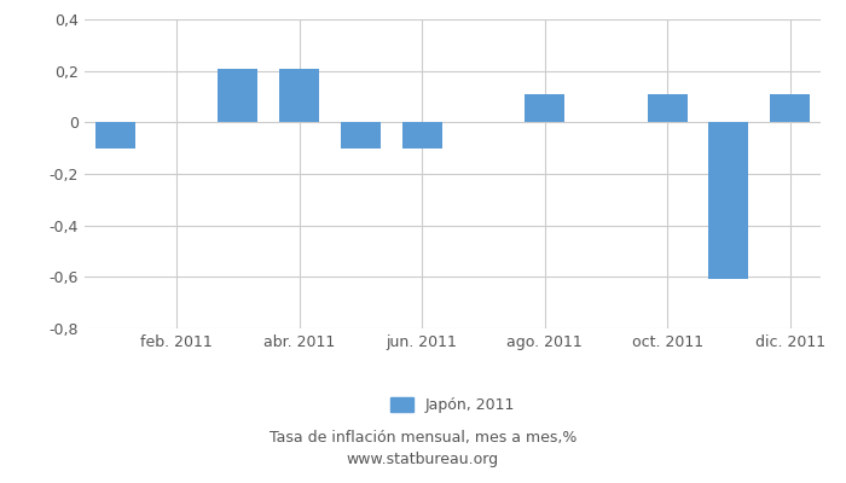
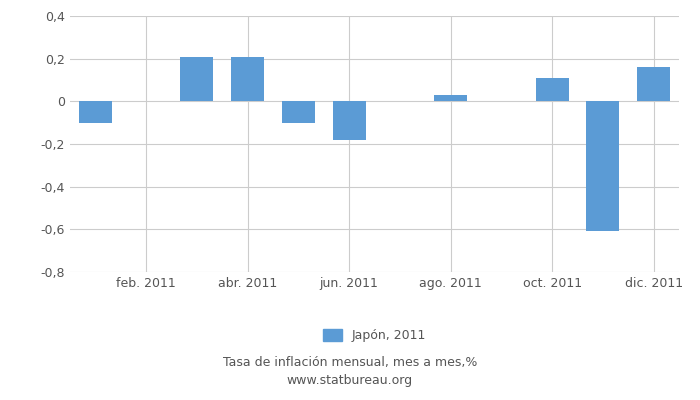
jun. 2011: -0,10 -> -0,18
ago. 2011: 0,11 -> 0,03
dic. 2011: 0,11 -> 0,16
